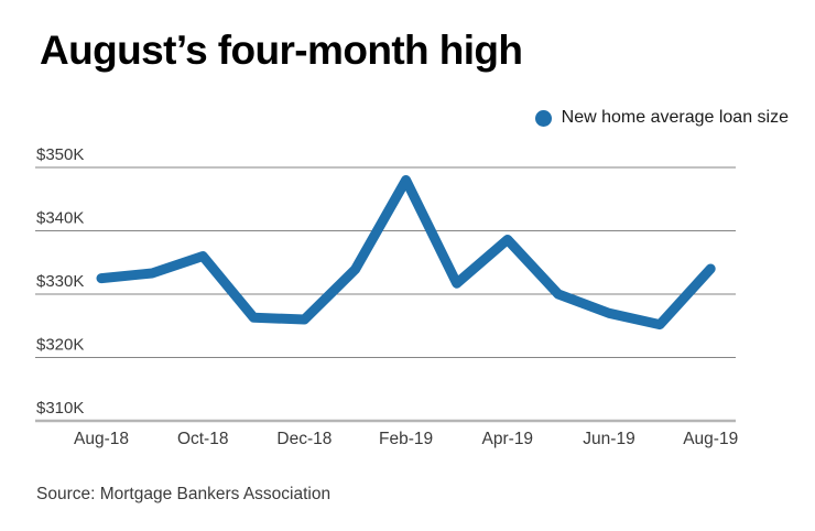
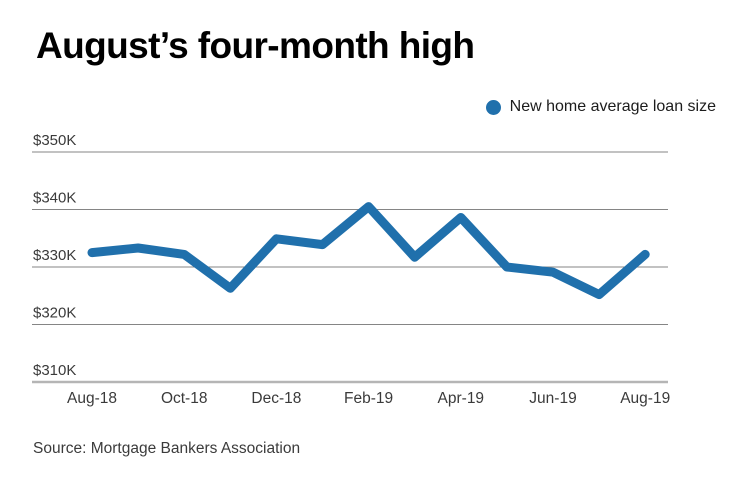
Oct-18: $336K -> $332K
Dec-18: $326K -> $335K
Feb-19: $348K -> $340K
Jun-19: $327K -> $329K
Aug-19: $334K -> $332K
